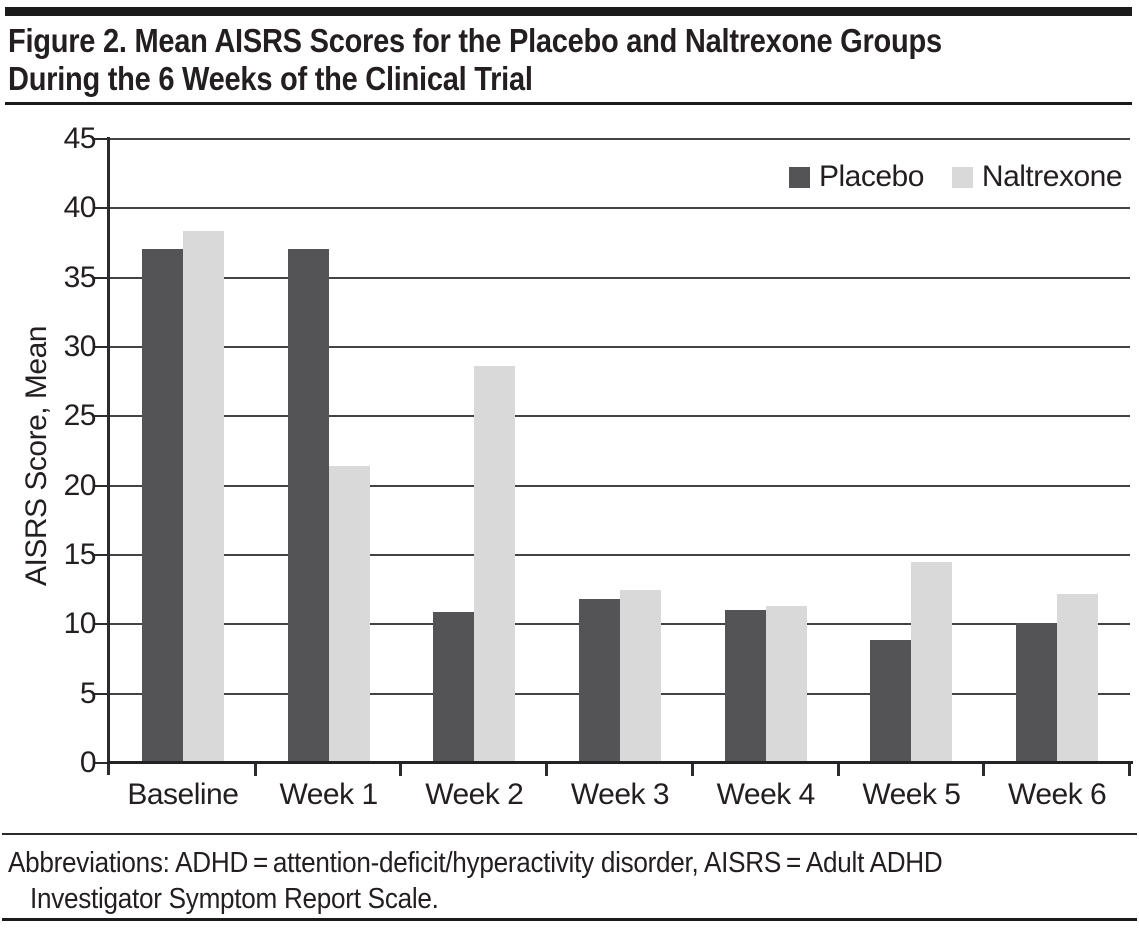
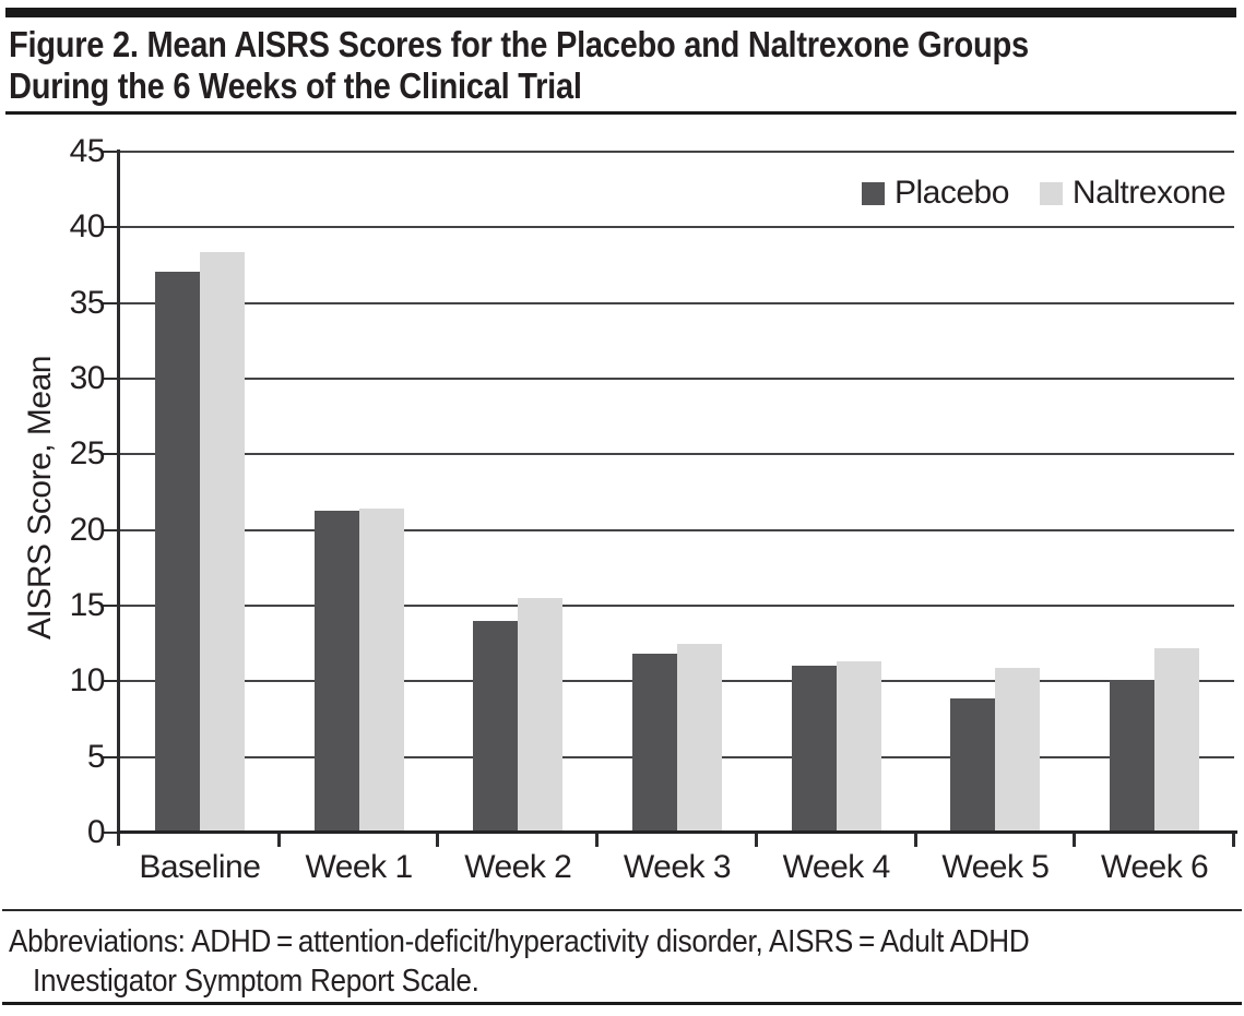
Placebo/Week 1: 37.1 -> 21.3
Placebo/Week 2: 10.9 -> 14.0
Naltrexone/Week 2: 28.6 -> 15.5
Naltrexone/Week 5: 14.5 -> 10.9
